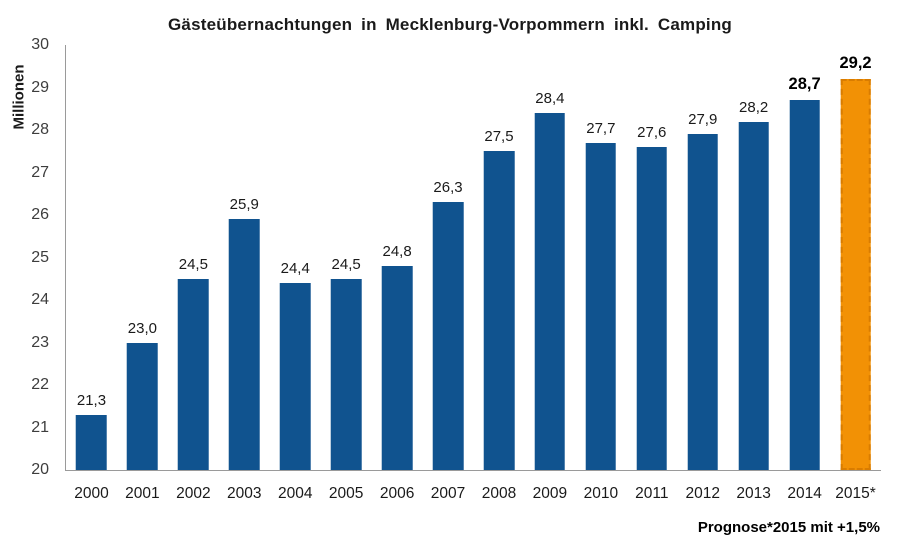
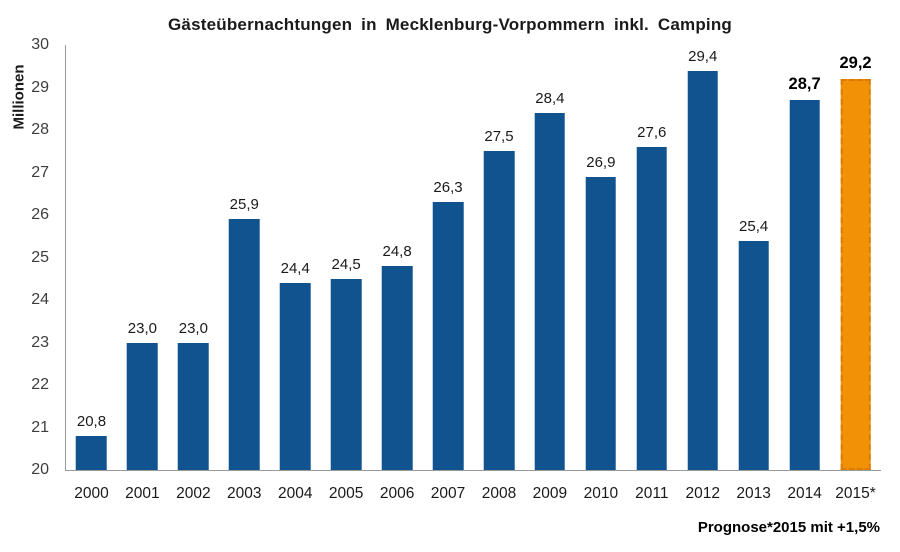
2000: 21,3 -> 20,8
2002: 24,5 -> 23,0
2010: 27,7 -> 26,9
2012: 27,9 -> 29,4
2013: 28,2 -> 25,4
